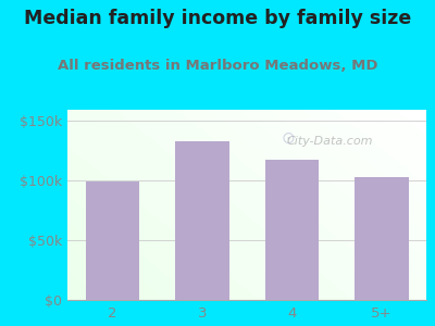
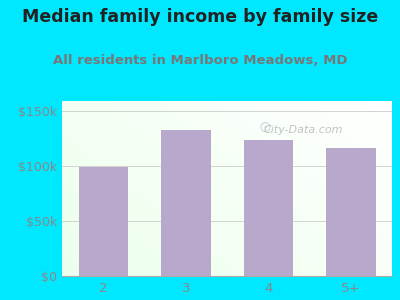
4: $118k -> $124k
5+: $103k -> $117k
